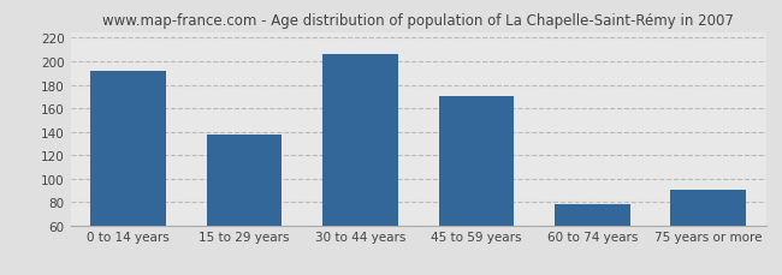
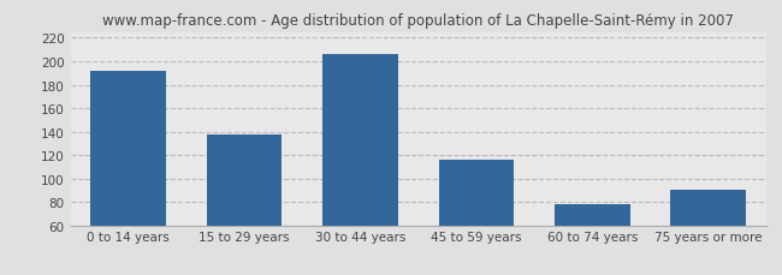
45 to 59 years: 170 -> 116
